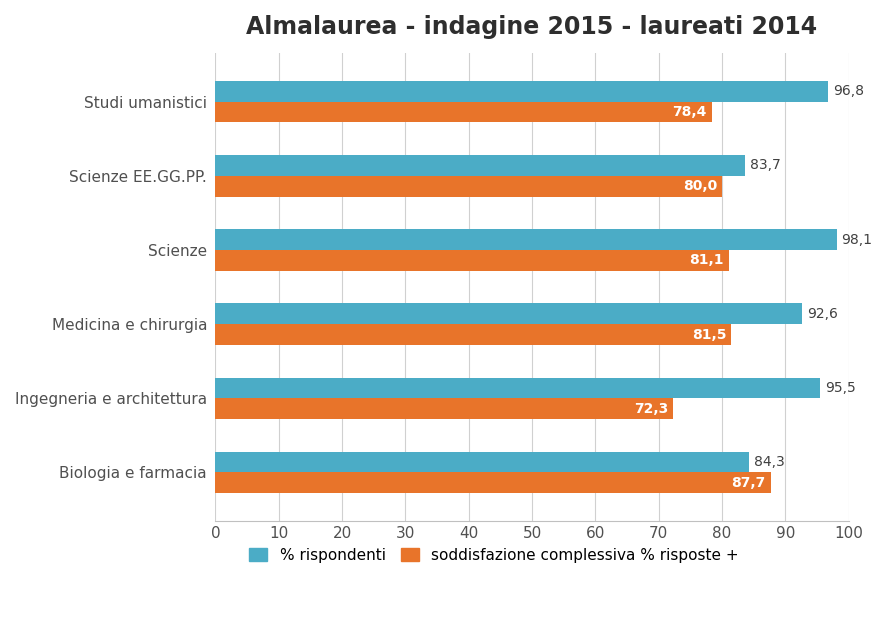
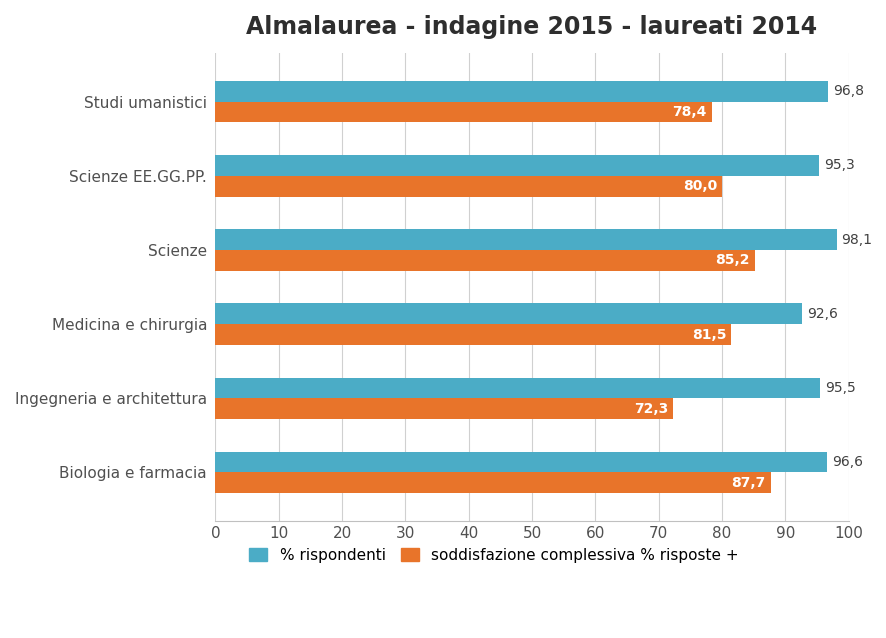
% rispondenti/Scienze EE.GG.PP.: 83,7 -> 95,3
soddisfazione complessiva % risposte +/Scienze: 81,1 -> 85,2
% rispondenti/Biologia e farmacia: 84,3 -> 96,6
